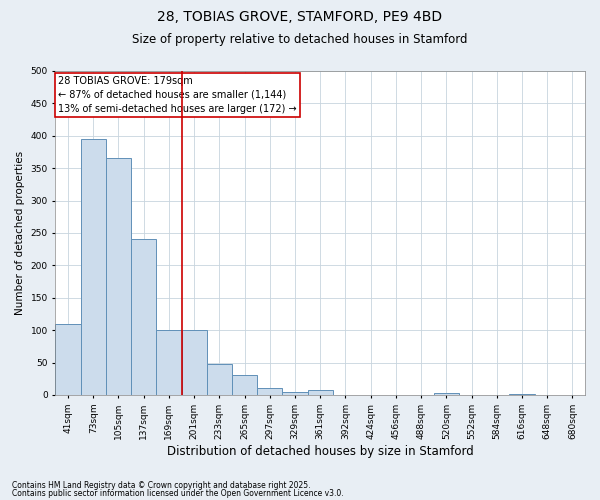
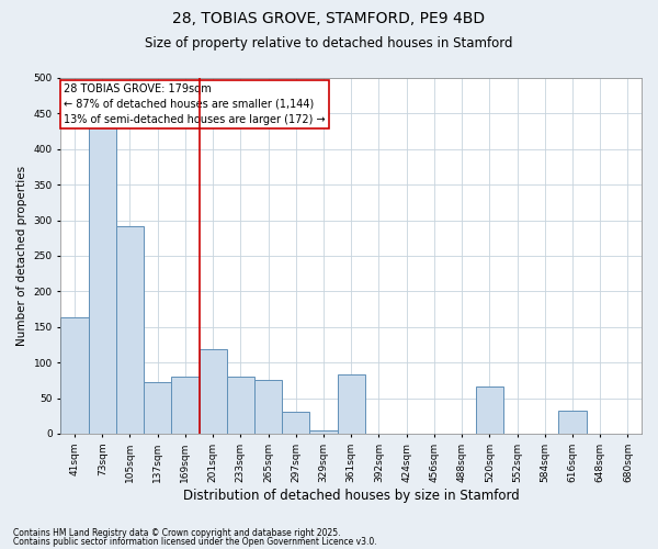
41sqm: 110 -> 164
73sqm: 395 -> 432
105sqm: 365 -> 292
137sqm: 240 -> 72
169sqm: 100 -> 80
201sqm: 100 -> 118
233sqm: 47 -> 80
265sqm: 30 -> 76
297sqm: 10 -> 30
361sqm: 8 -> 84
520sqm: 3 -> 66
616sqm: 2 -> 32
